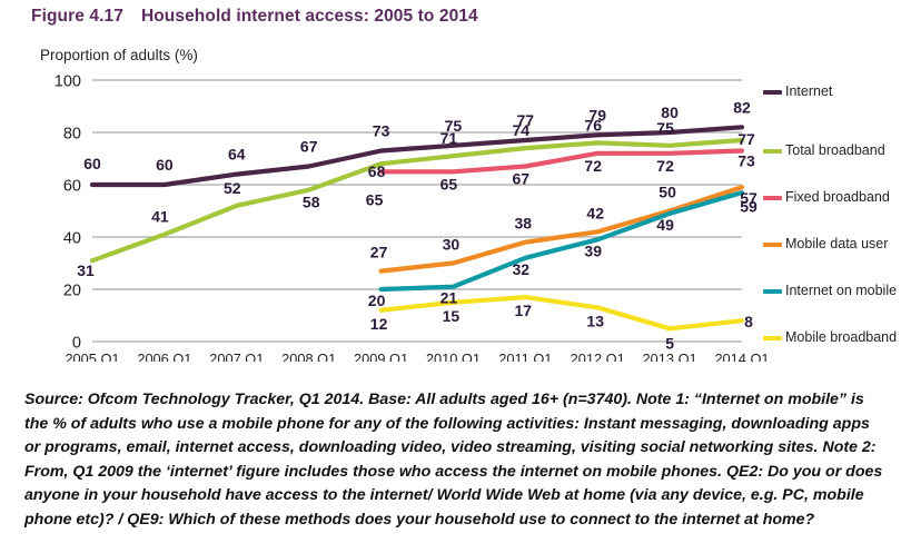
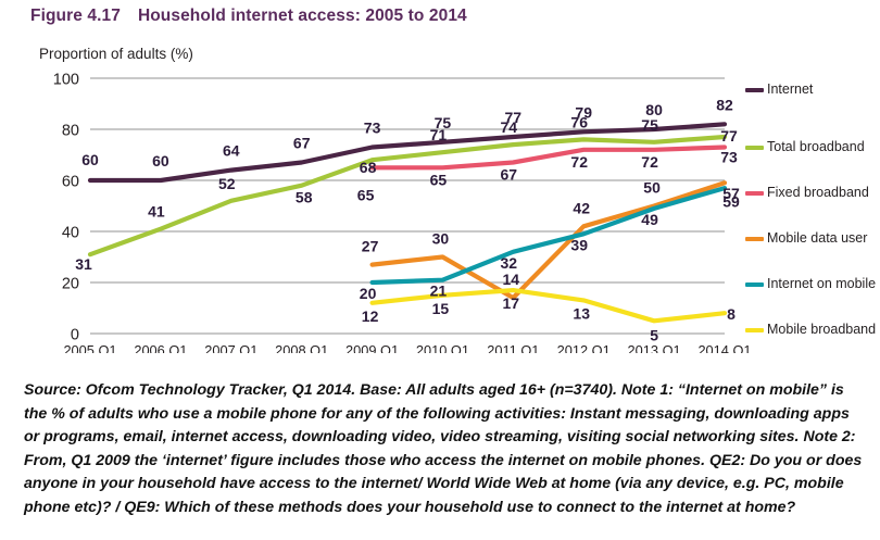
Mobile data user/2011 Q1: 38 -> 14
